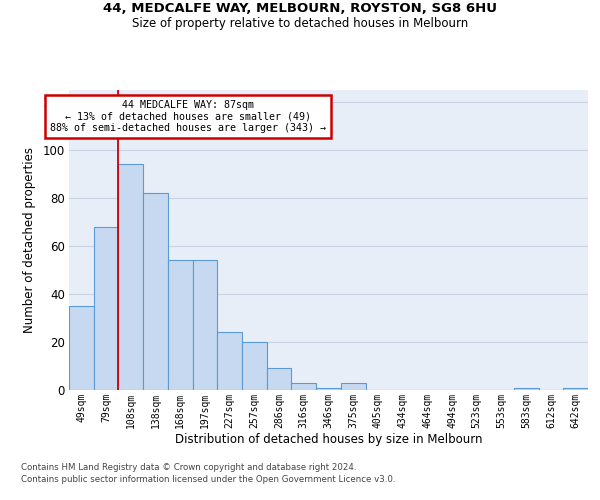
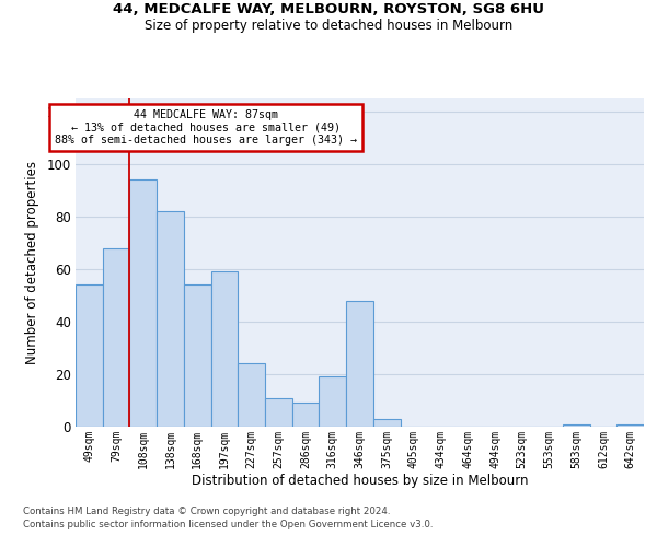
49sqm: 35 -> 54
197sqm: 54 -> 59
257sqm: 20 -> 11
316sqm: 3 -> 19
346sqm: 1 -> 48
